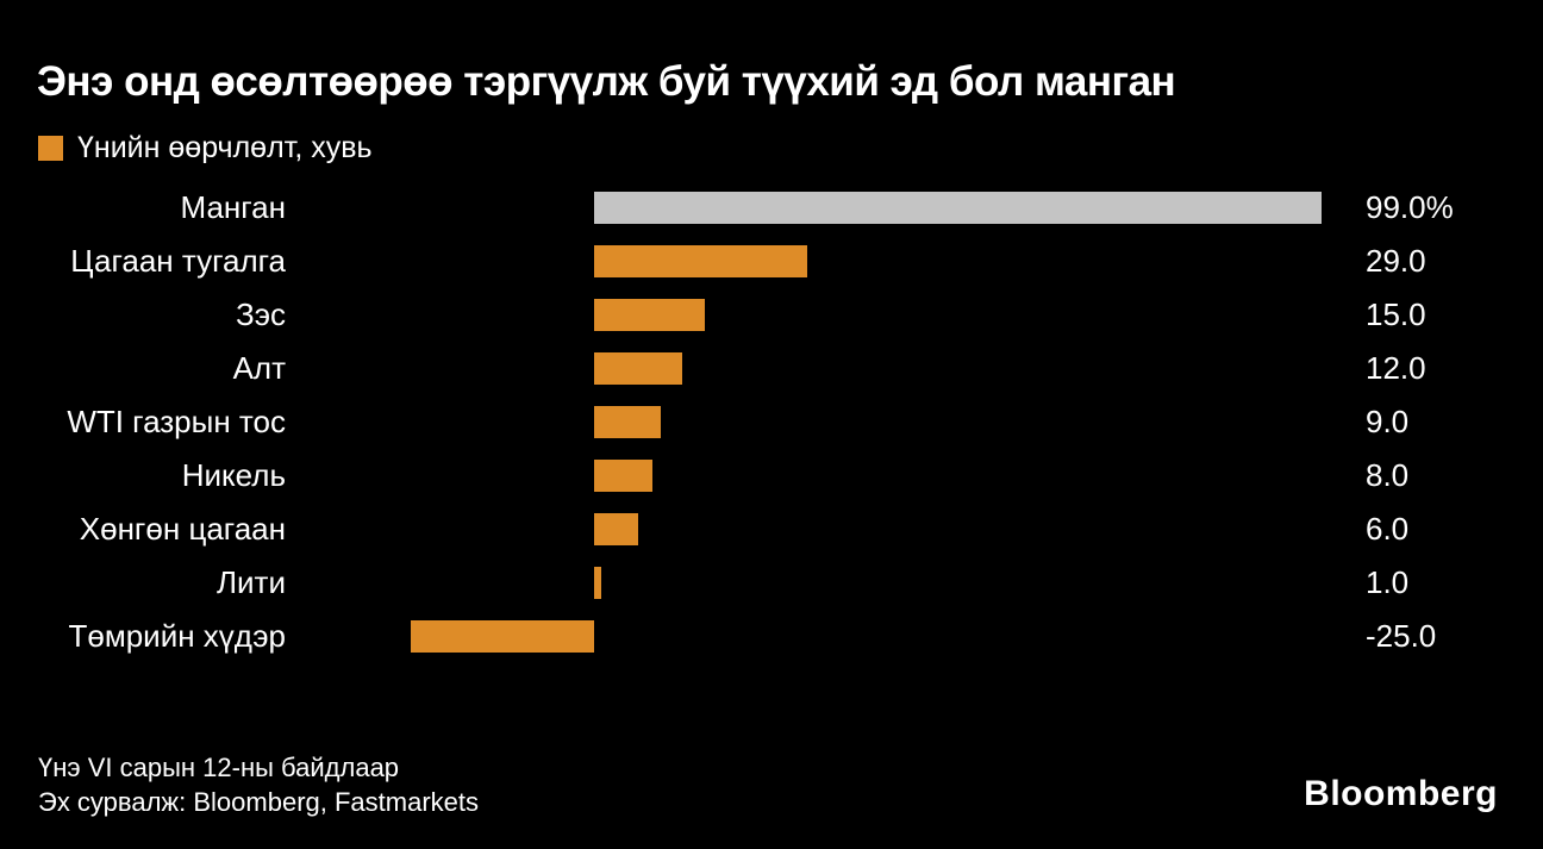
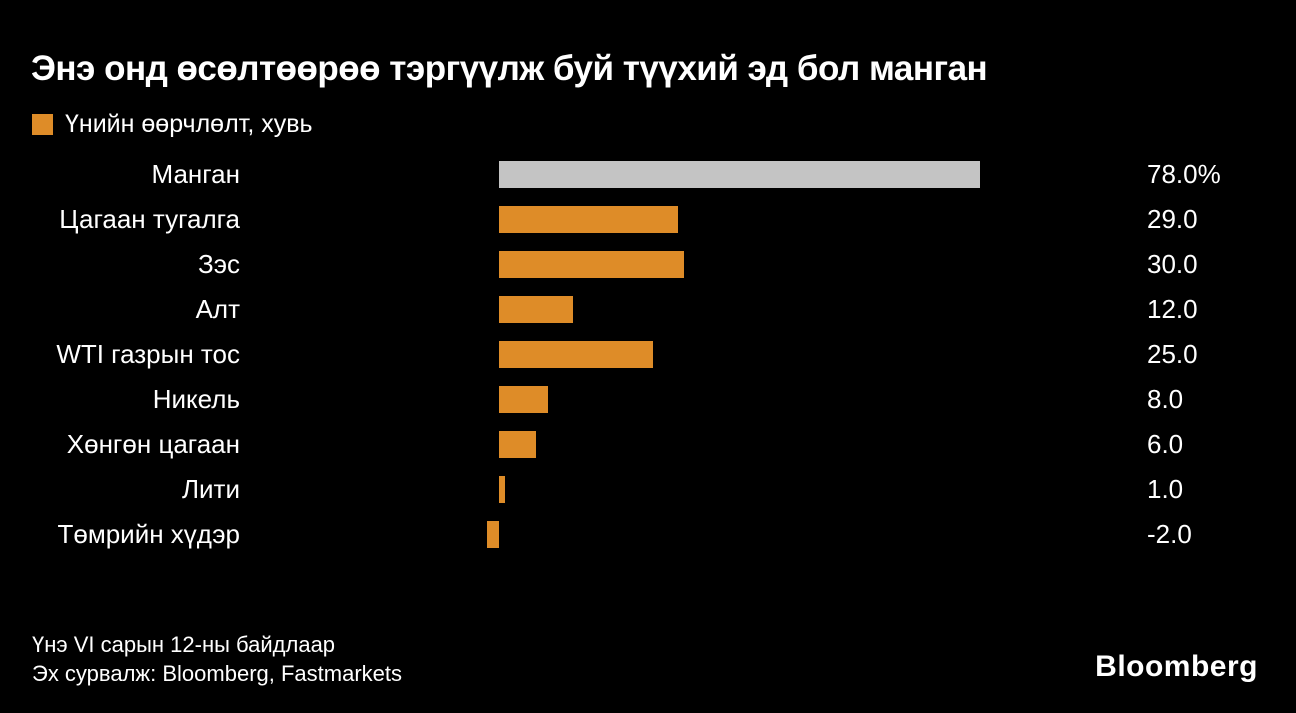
Манган: 99.0% -> 78.0%
Зэс: 15.0 -> 30.0
WTI газрын тос: 9.0 -> 25.0
Төмрийн хүдэр: -25.0 -> -2.0
